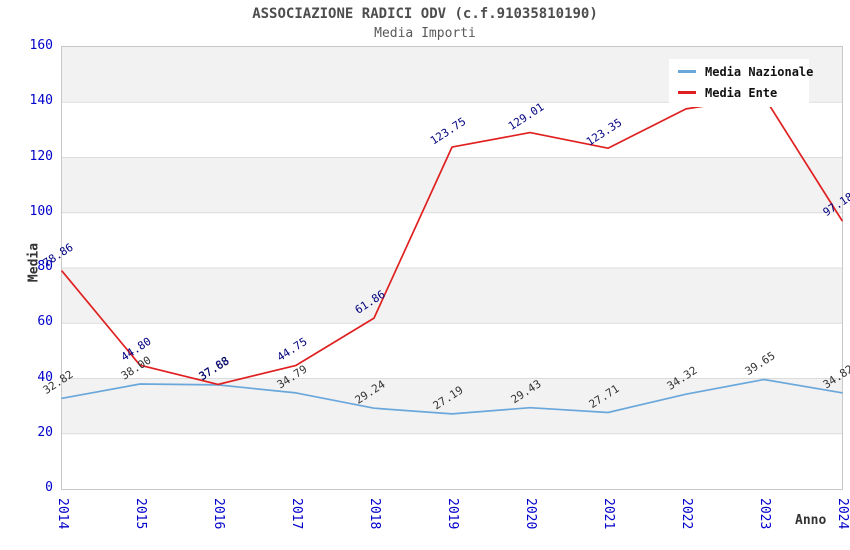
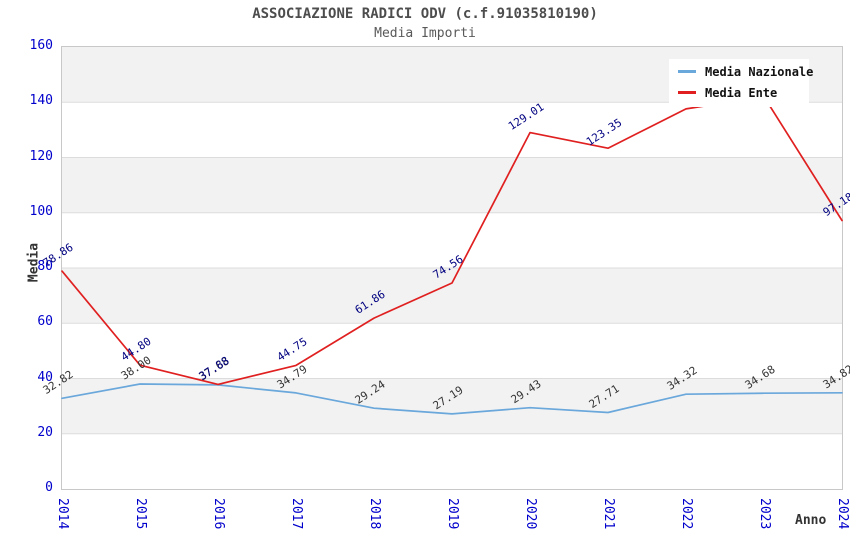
Media Ente/2019: 123.75 -> 74.56
Media Nazionale/2023: 39.65 -> 34.68
